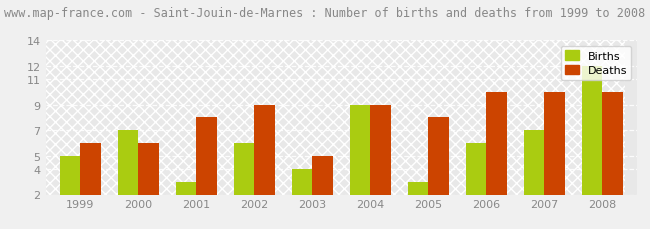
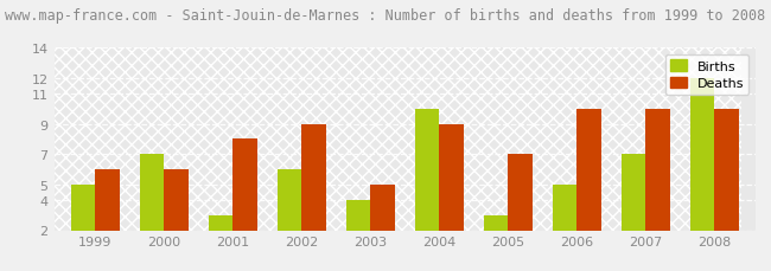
Births/2004: 9 -> 10
Deaths/2005: 8 -> 7
Births/2006: 6 -> 5
